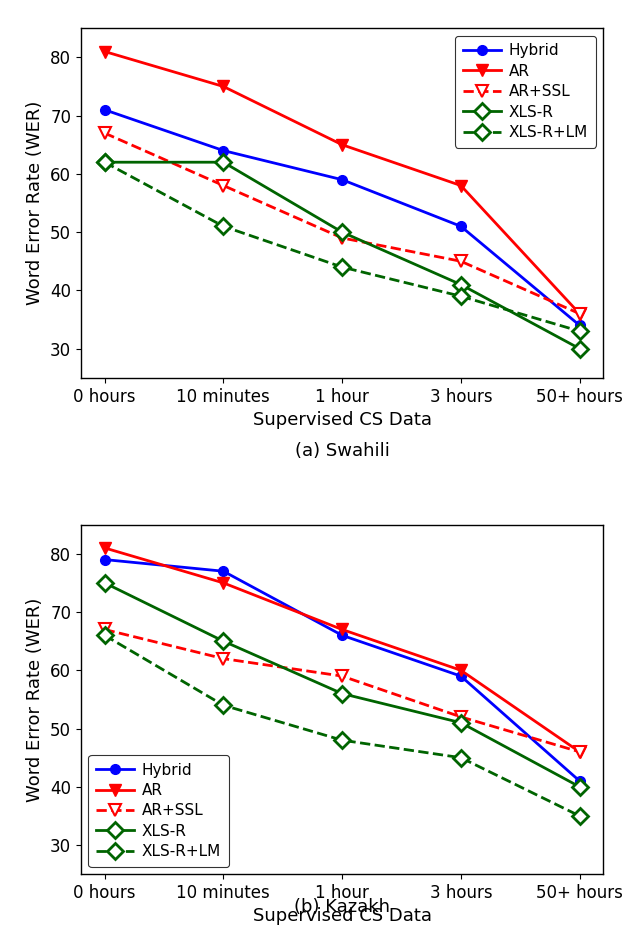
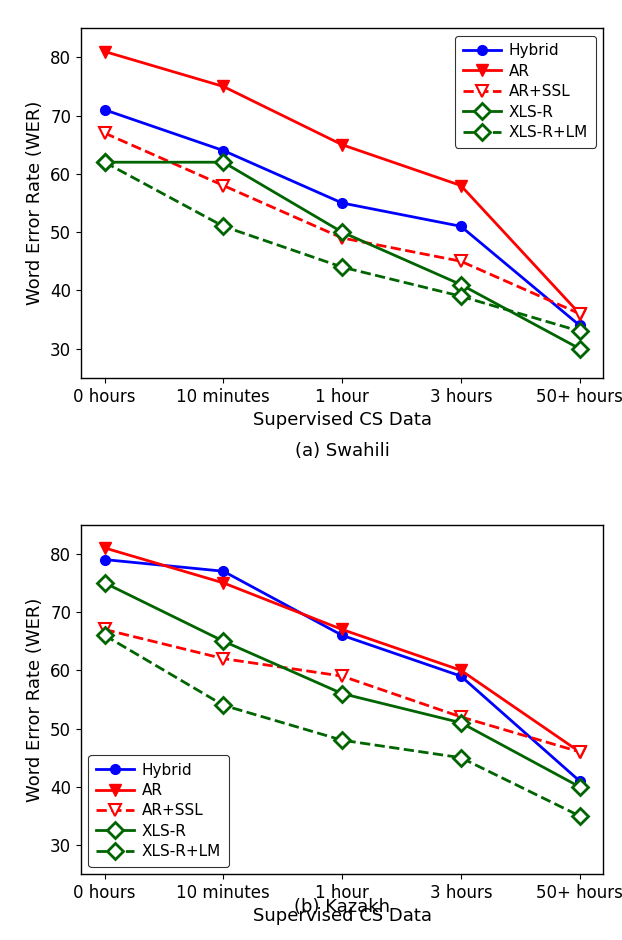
Hybrid/1 hour: 59 -> 55
